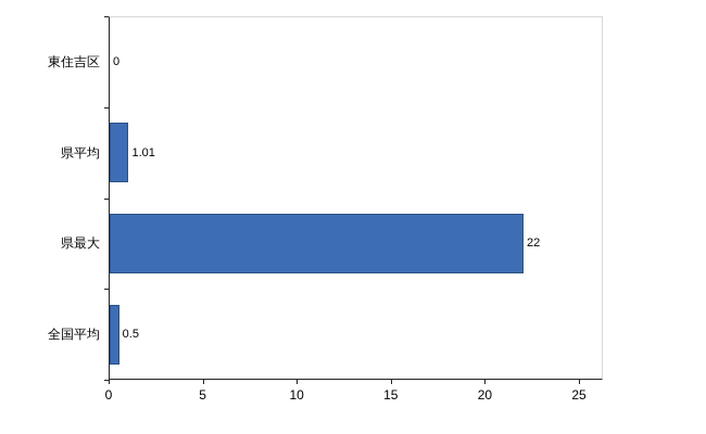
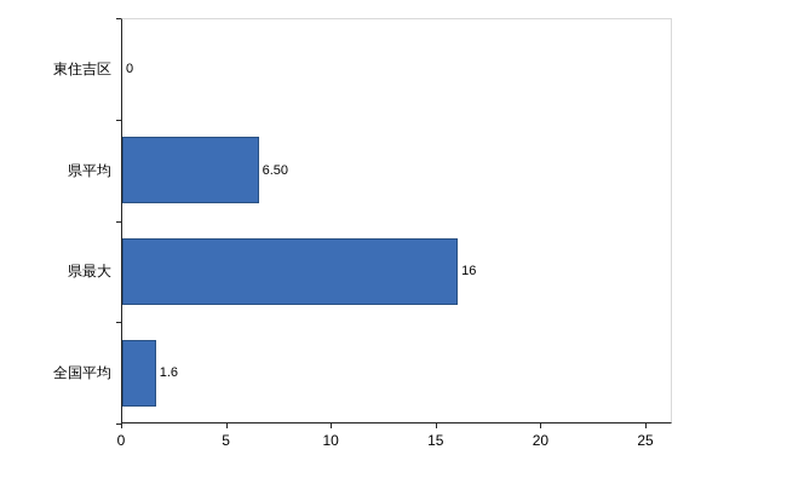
県平均: 1.01 -> 6.50
県最大: 22 -> 16
全国平均: 0.5 -> 1.6
